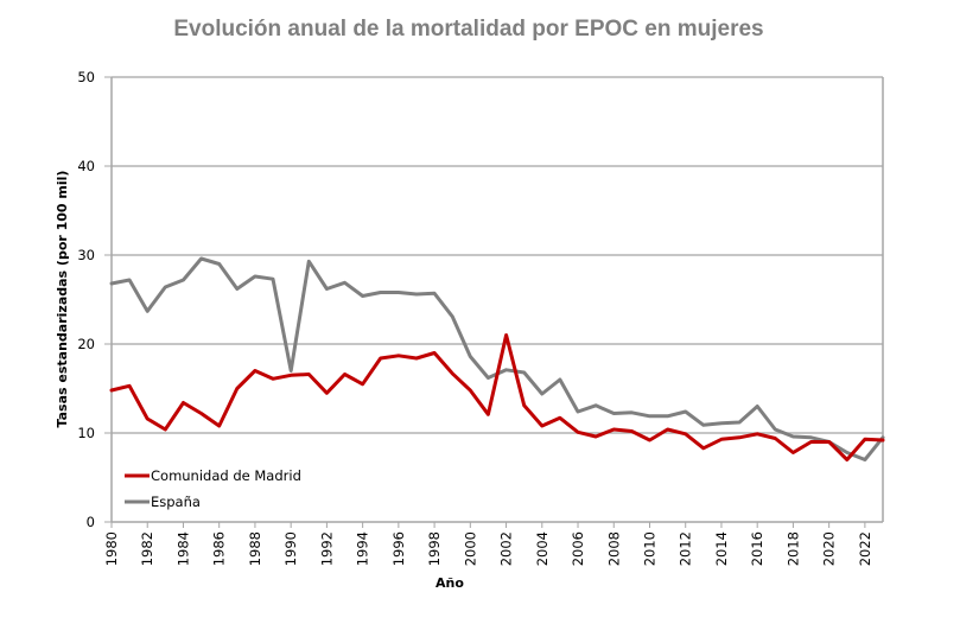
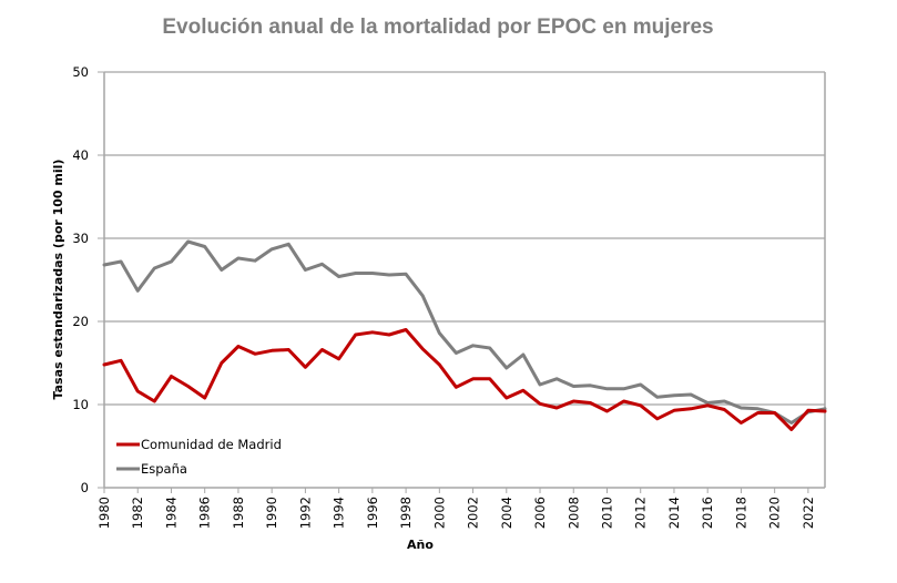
España/1990: 17 -> 29
Comunidad de Madrid/2002: 21 -> 13
España/2016: 13 -> 10
España/2022: 7 -> 9
